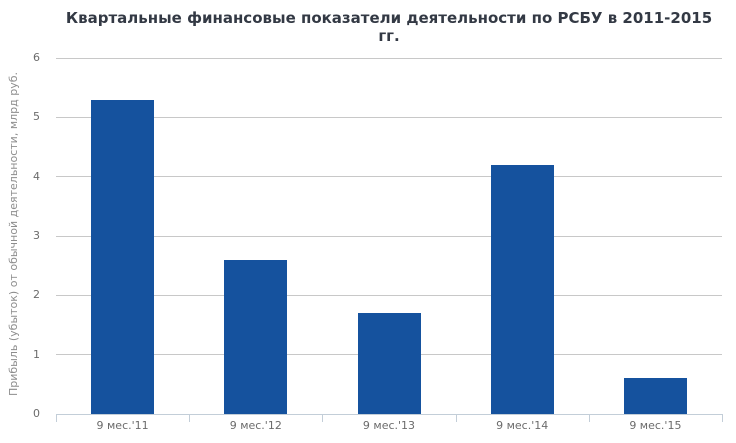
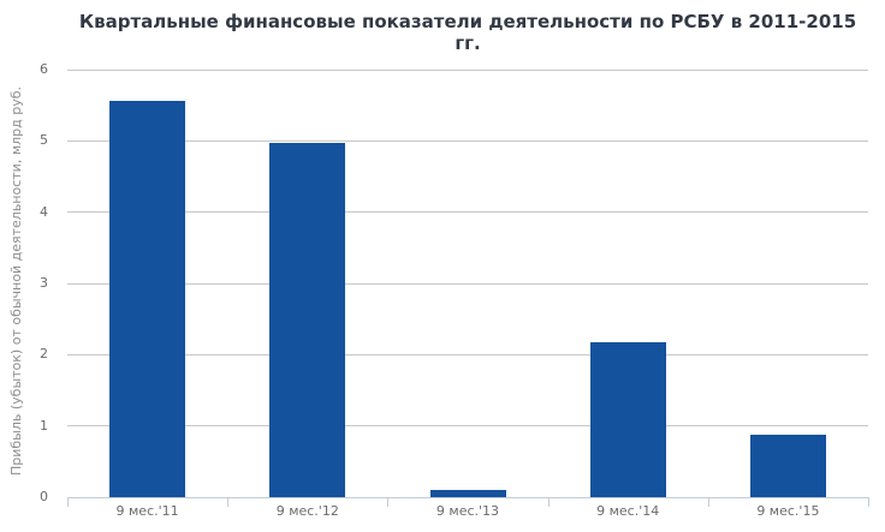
9 мес.'11: 5.3 -> 5.6
9 мес.'12: 2.6 -> 5.0
9 мес.'13: 1.7 -> 0.1
9 мес.'14: 4.2 -> 2.2
9 мес.'15: 0.6 -> 0.9
